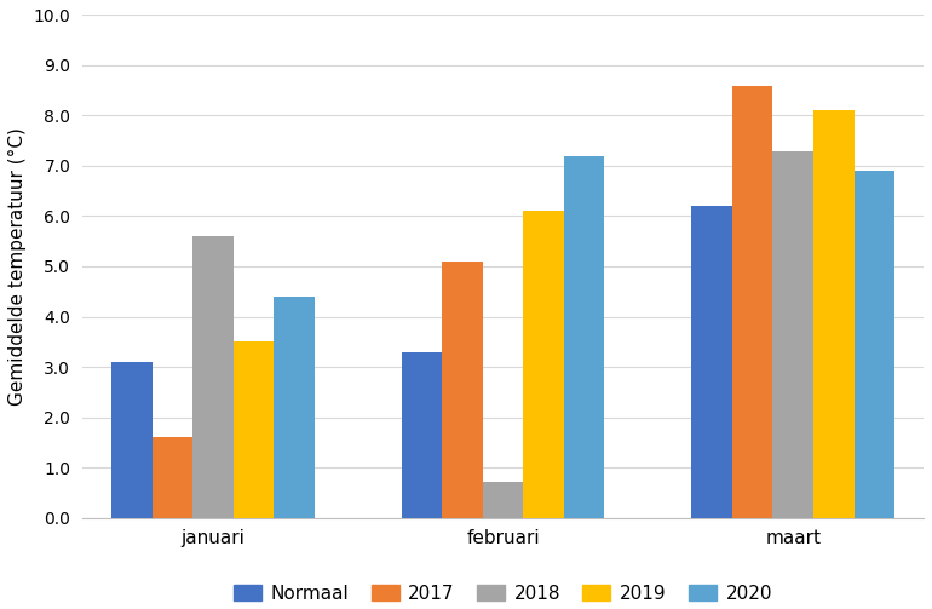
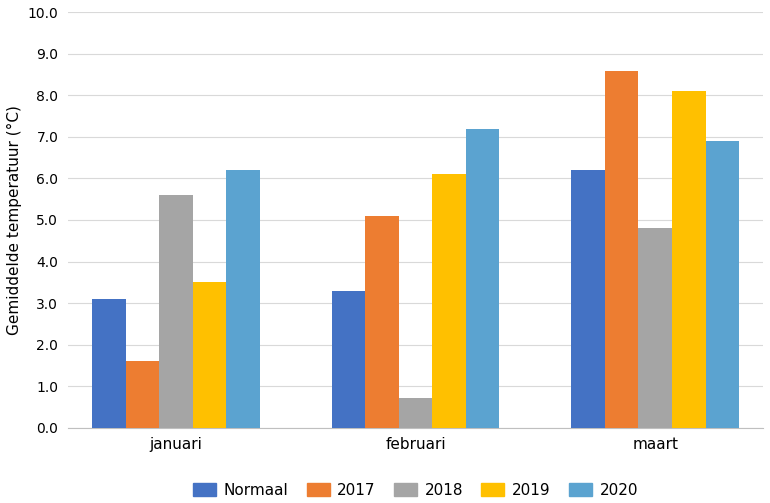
2020/januari: 4.4 -> 6.2
2018/maart: 7.3 -> 4.8
